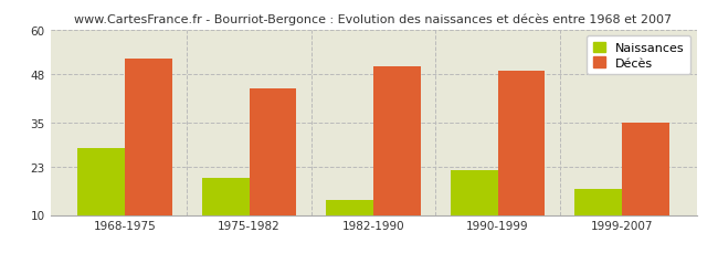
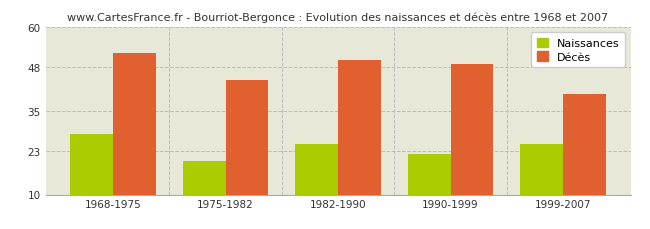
Naissances/1982-1990: 14 -> 25
Naissances/1999-2007: 17 -> 25
Décès/1999-2007: 35 -> 40
